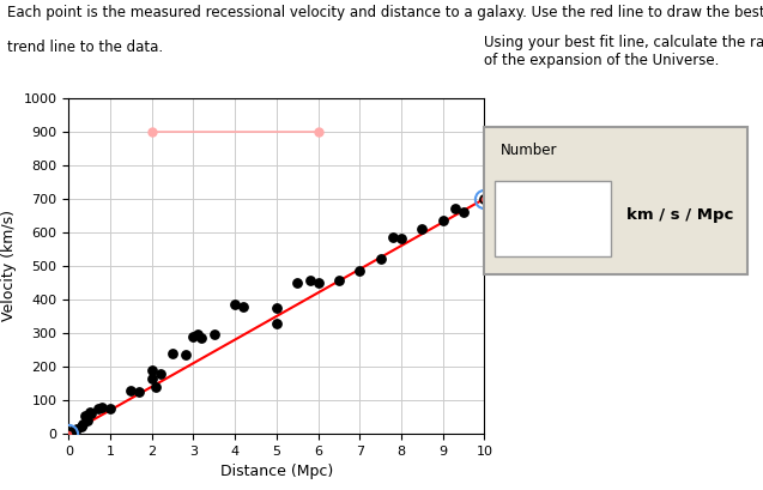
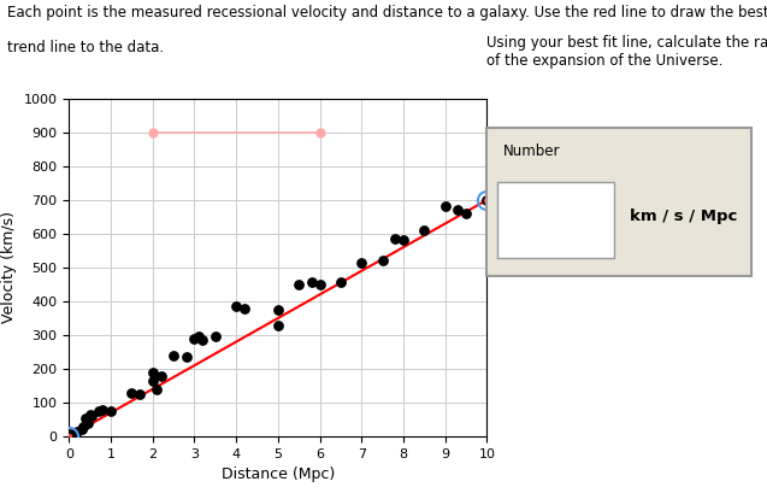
7: 485 -> 515
9: 635 -> 680
